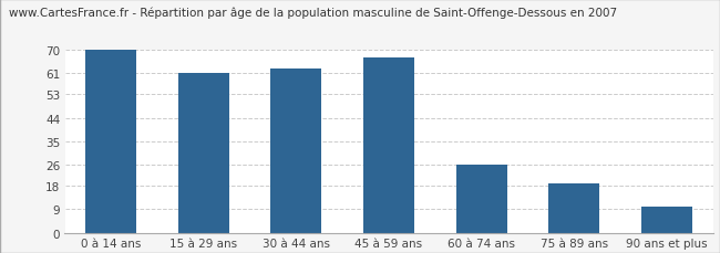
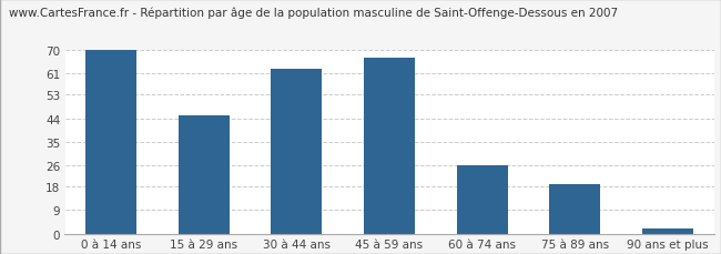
15 à 29 ans: 61 -> 45
90 ans et plus: 10 -> 2
